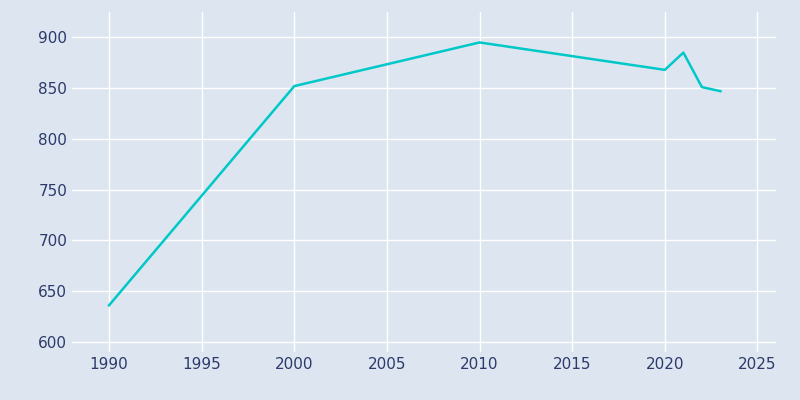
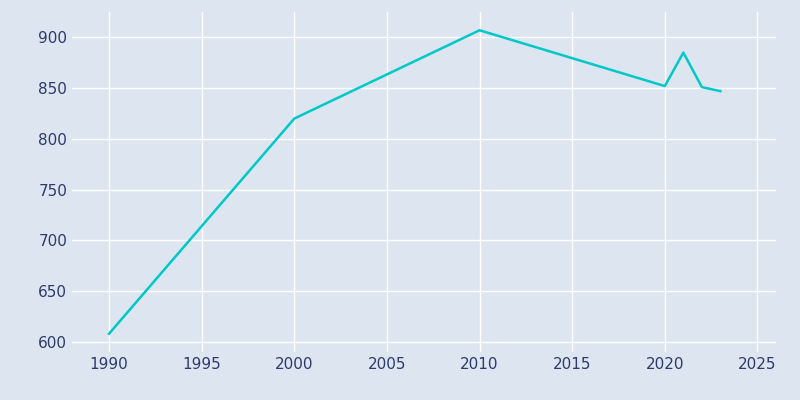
1990: 636 -> 608
2000: 852 -> 820
2010: 895 -> 907
2020: 868 -> 852
